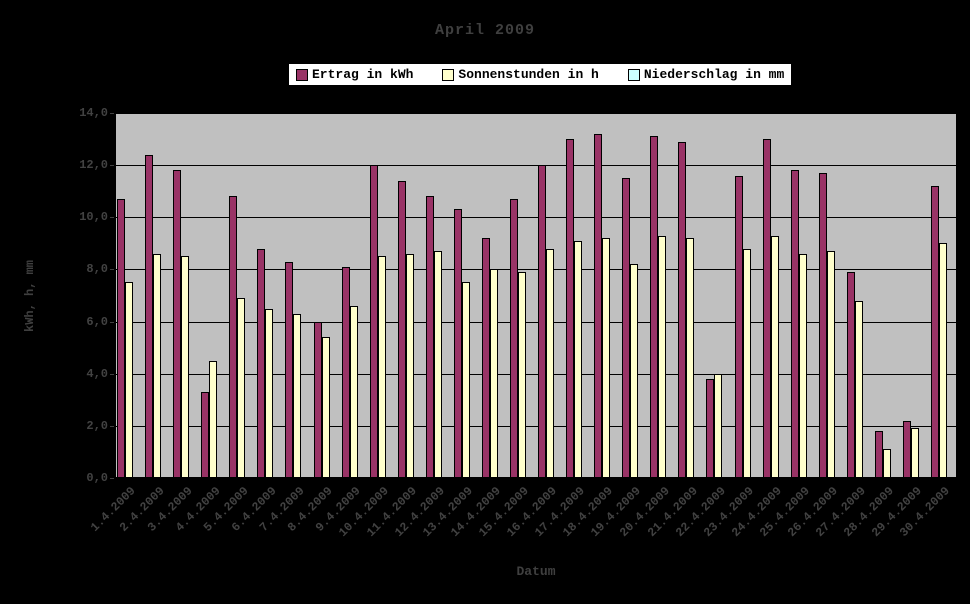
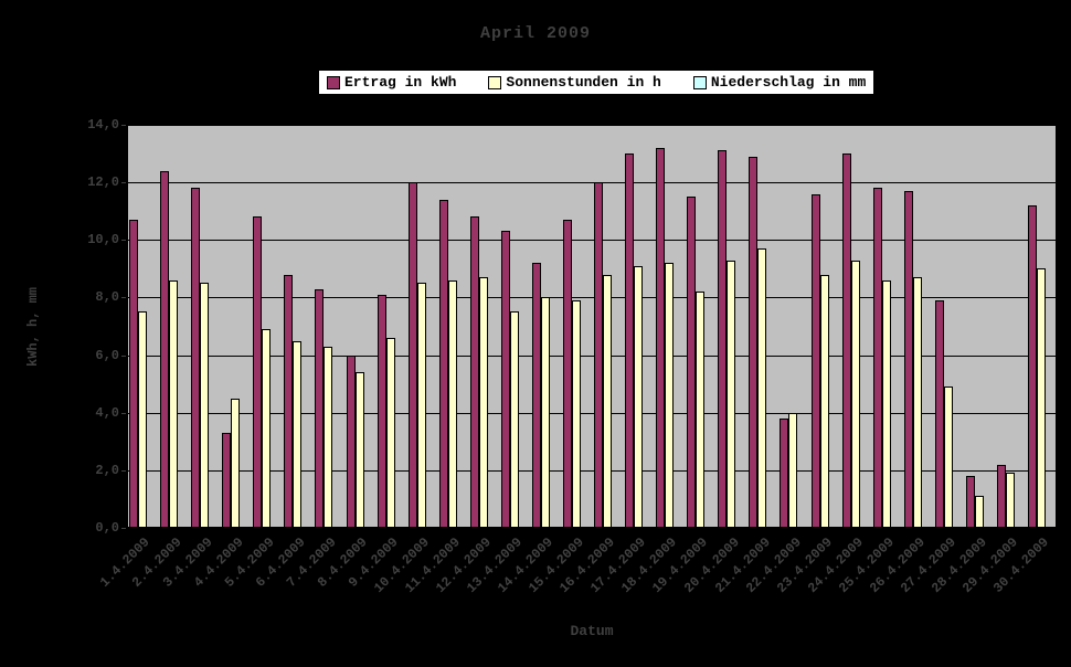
Sonnenstunden in h/21.4.2009: 9,2 -> 9,7
Sonnenstunden in h/27.4.2009: 6,8 -> 4,9
